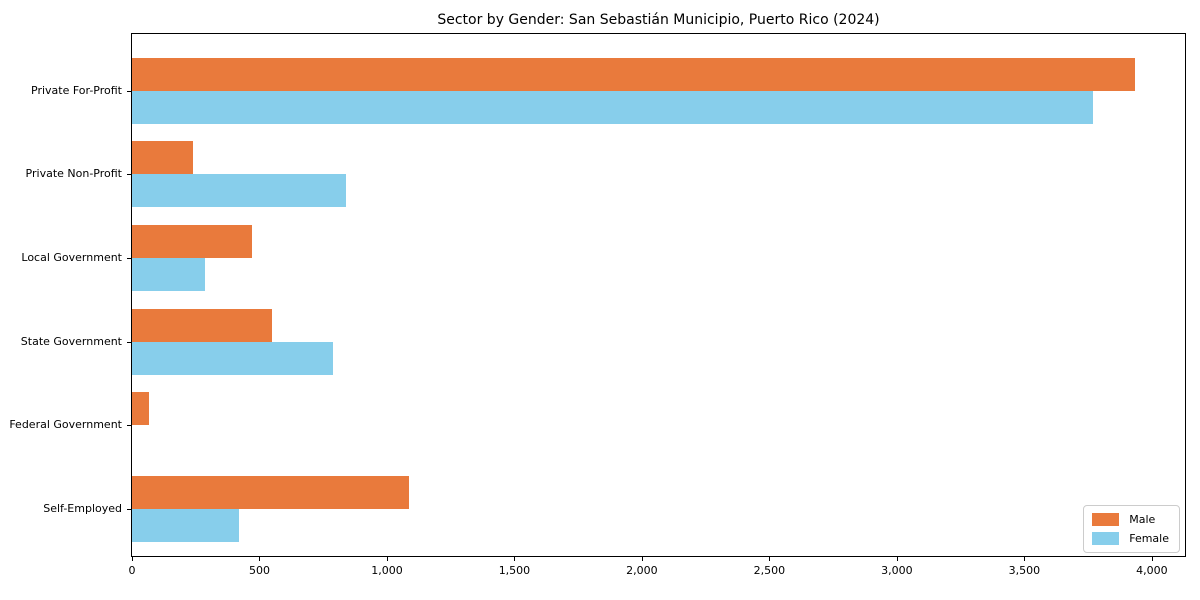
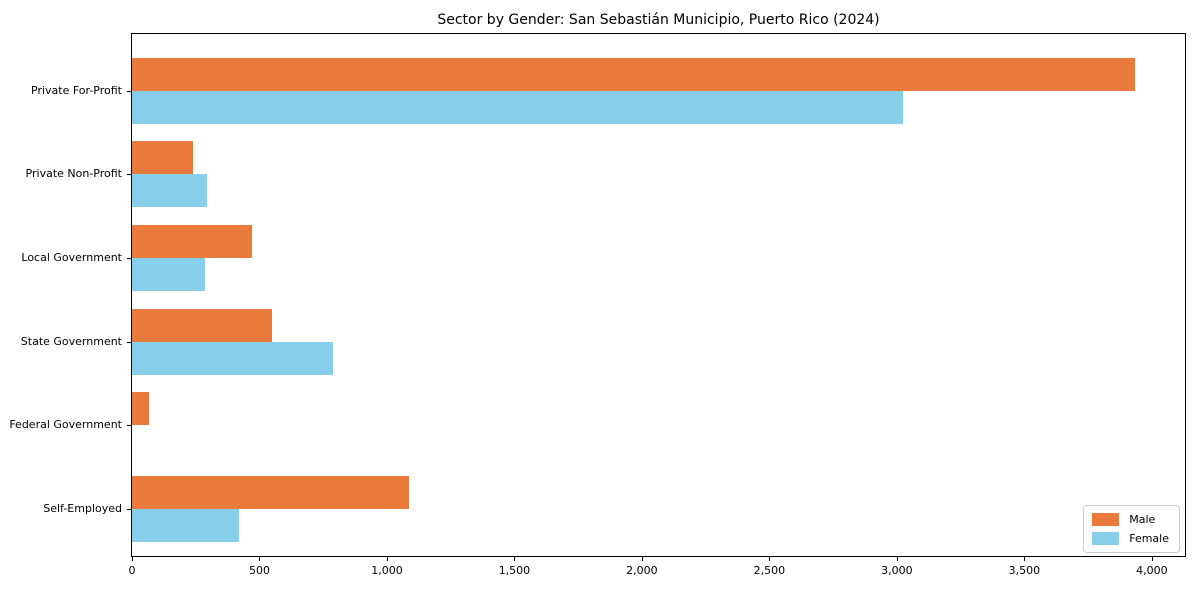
Female/Private For-Profit: 3770 -> 3020
Female/Private Non-Profit: 840 -> 300
